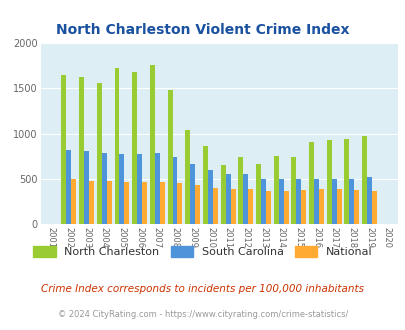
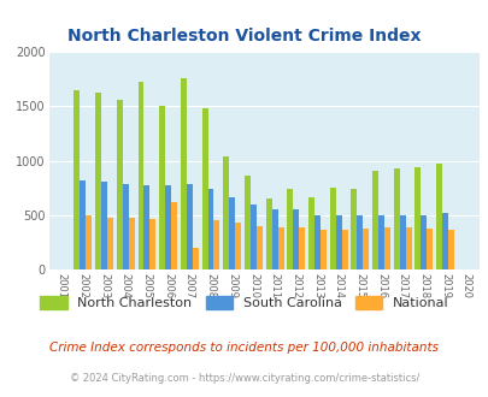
North Charleston/2006: 1680 -> 1500
National/2006: 470 -> 620
National/2007: 470 -> 200
